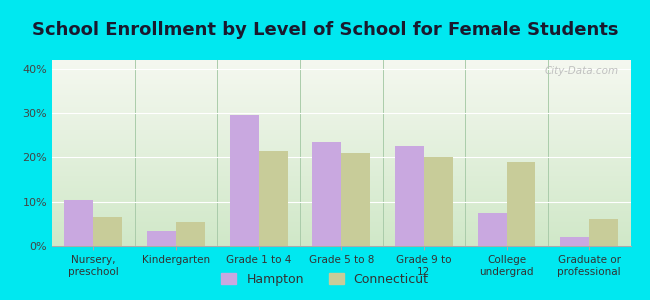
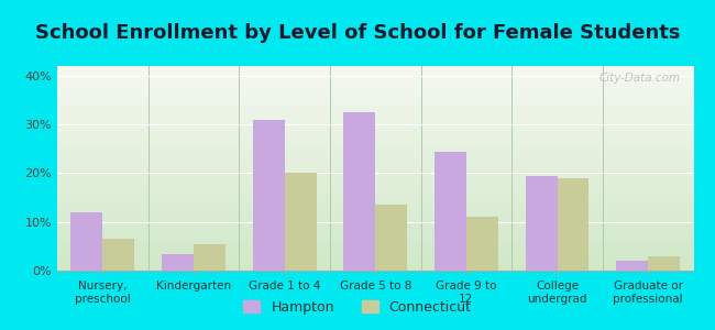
Hampton/Nursery, preschool: 10.5% -> 12.0%
Hampton/Grade 1 to 4: 29.5% -> 31.0%
Connecticut/Grade 1 to 4: 21.5% -> 20.0%
Hampton/Grade 5 to 8: 23.5% -> 32.5%
Connecticut/Grade 5 to 8: 21.0% -> 13.5%
Hampton/Grade 9 to 12: 22.5% -> 24.5%
Connecticut/Grade 9 to 12: 20.0% -> 11.0%
Hampton/College undergrad: 7.5% -> 19.5%
Connecticut/Graduate or professional: 6.0% -> 3.0%
